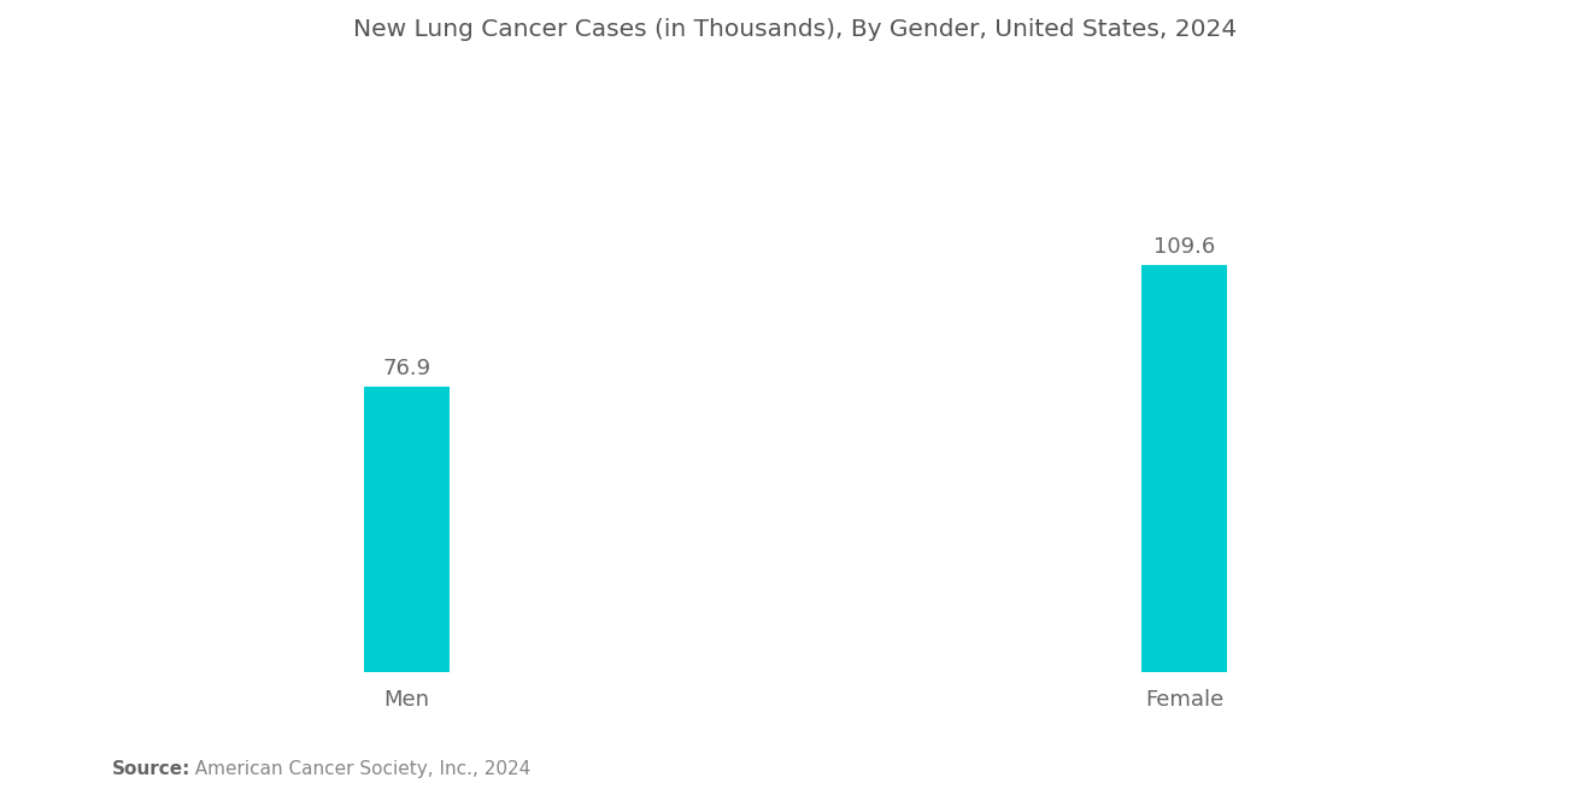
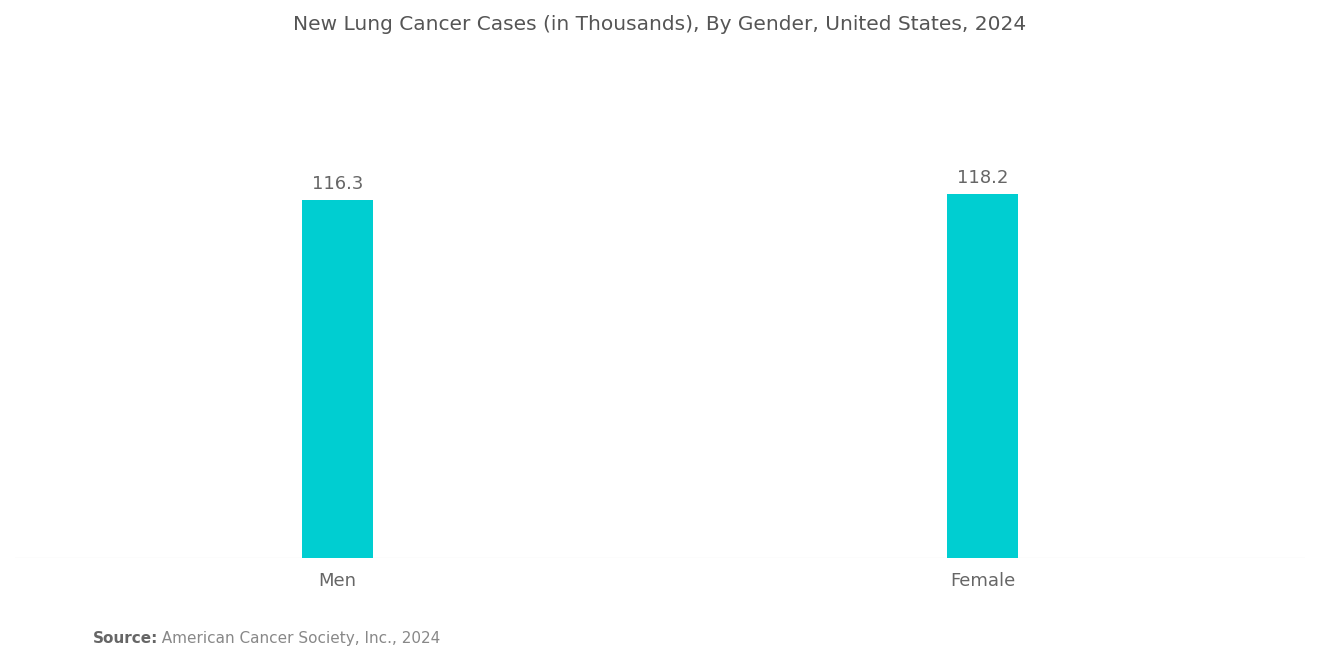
Men: 76.9 -> 116.3
Female: 109.6 -> 118.2
